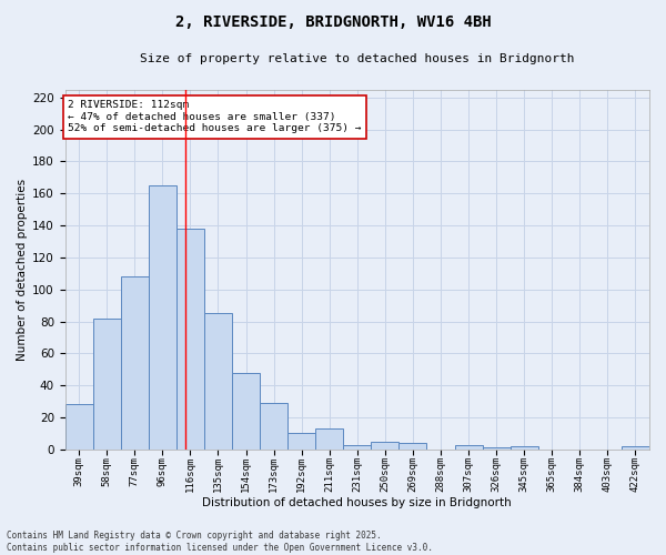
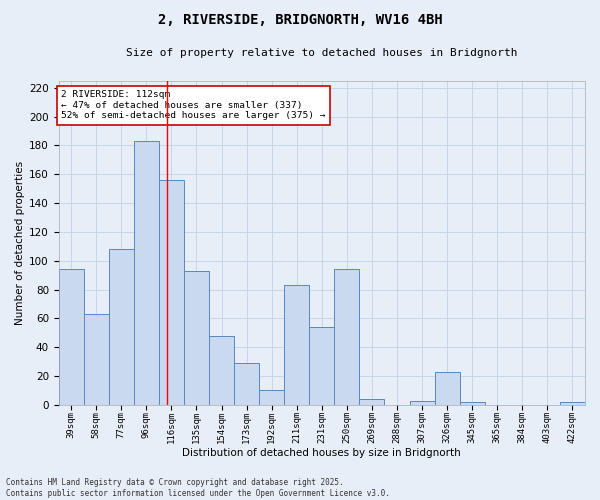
39sqm: 28 -> 94
58sqm: 82 -> 63
96sqm: 165 -> 183
116sqm: 138 -> 156
135sqm: 85 -> 93
211sqm: 13 -> 83
231sqm: 3 -> 54
250sqm: 5 -> 94
326sqm: 1 -> 23
